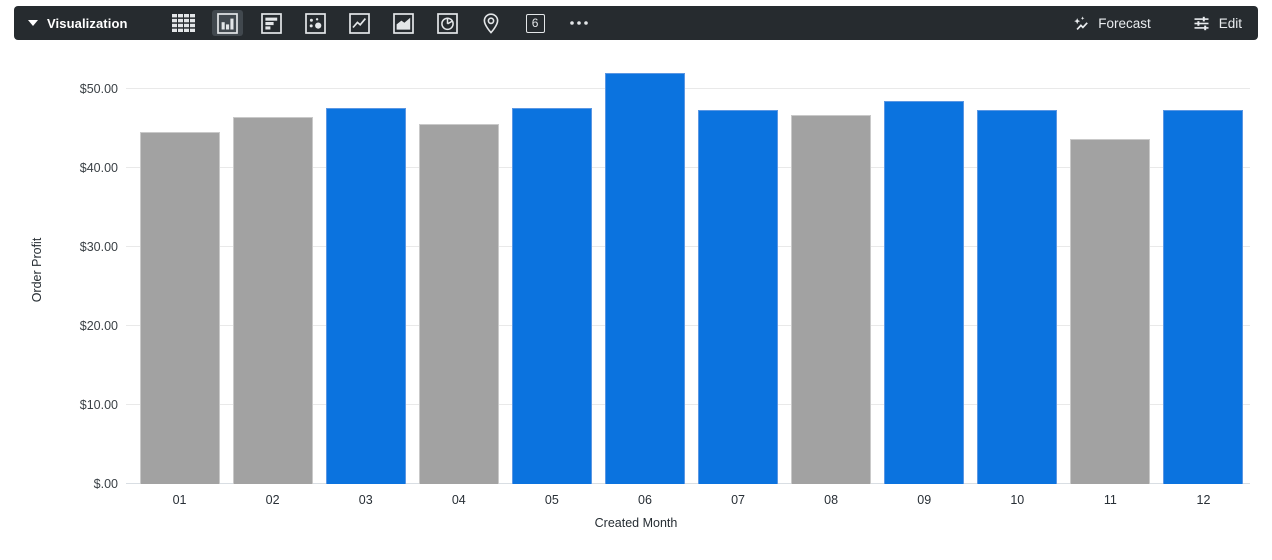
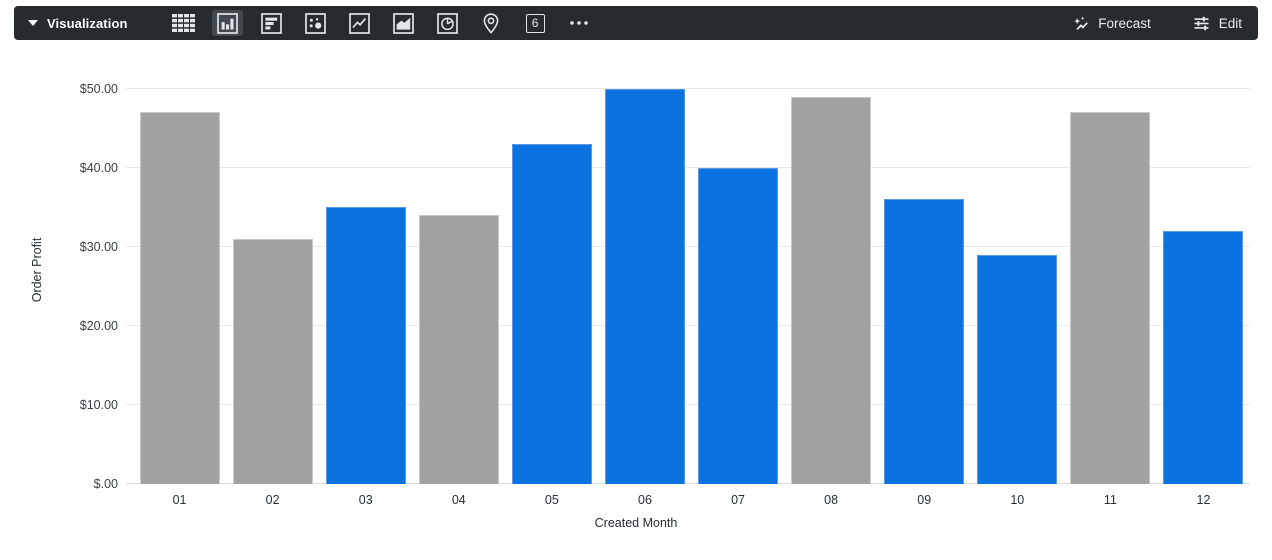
01: $44 -> $47
02: $46 -> $31
03: $48 -> $35
04: $46 -> $34
05: $48 -> $43
06: $52 -> $50
07: $47 -> $40
08: $47 -> $49
09: $48 -> $36
10: $47 -> $29
11: $44 -> $47
12: $47 -> $32
